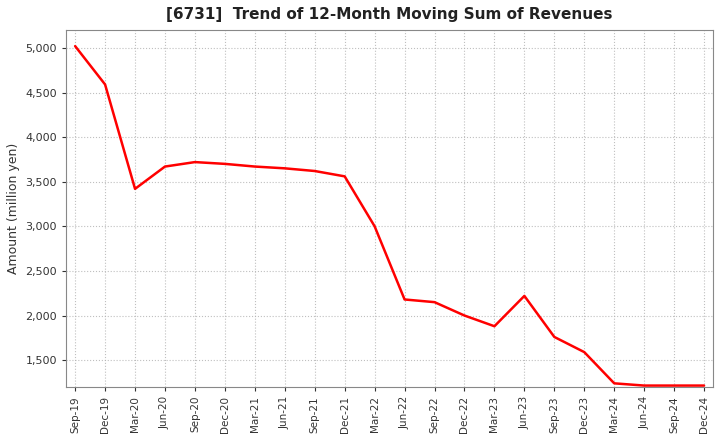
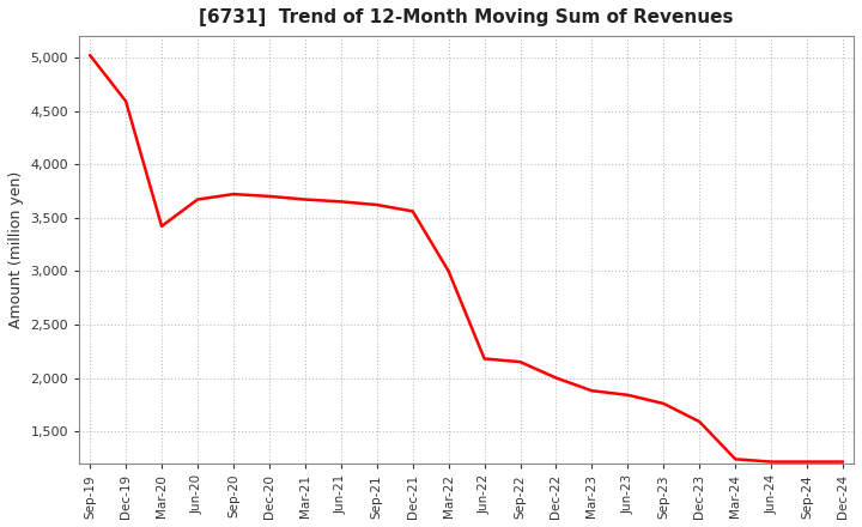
Jun-23: 2,220 -> 1,840
